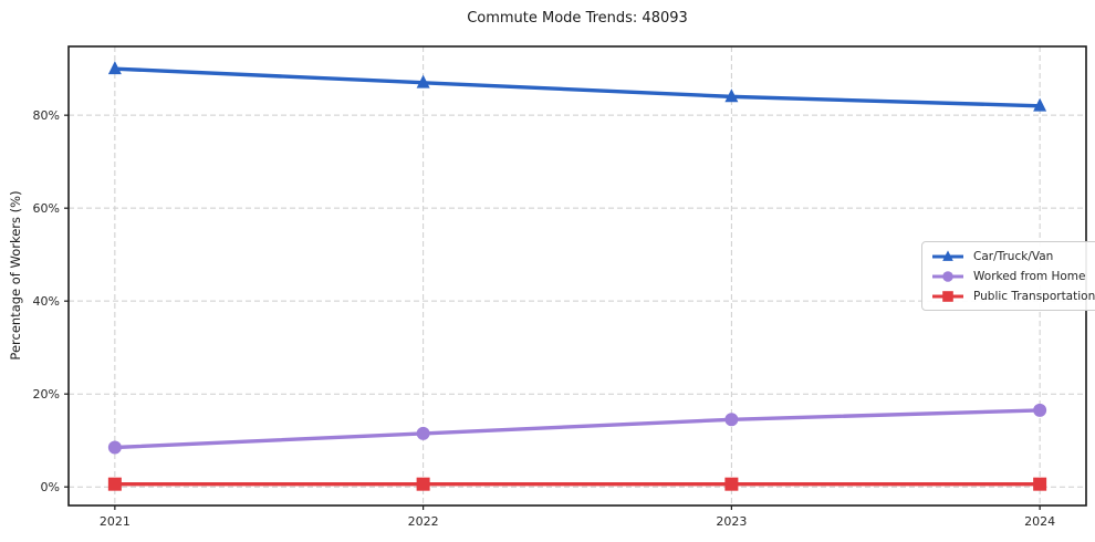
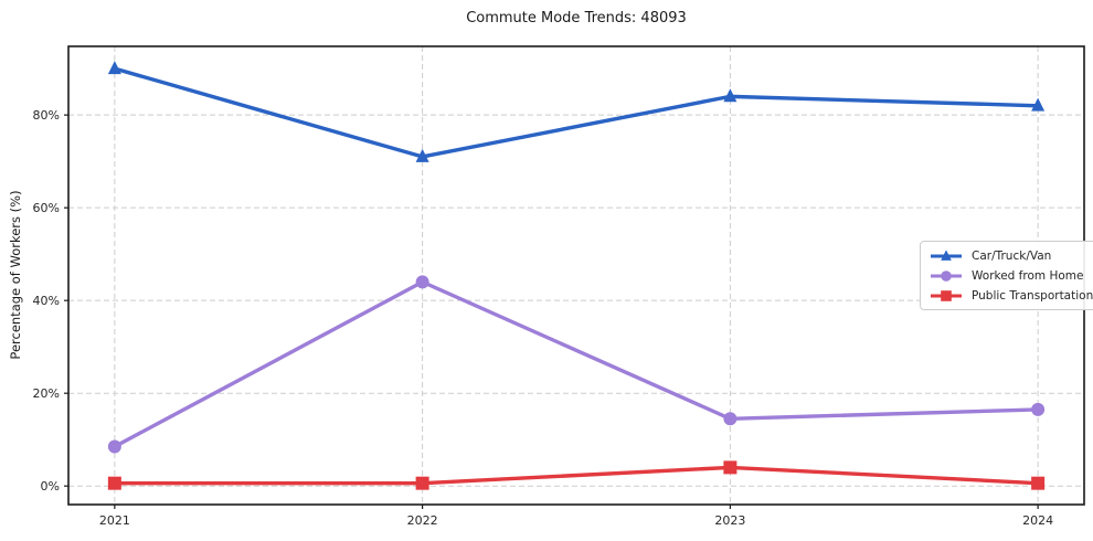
Car/Truck/Van/2022: 87% -> 71%
Worked from Home/2022: 12% -> 44%
Public Transportation/2023: 1% -> 4%
